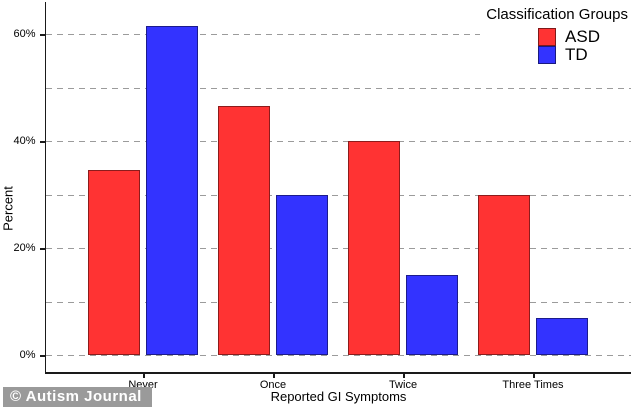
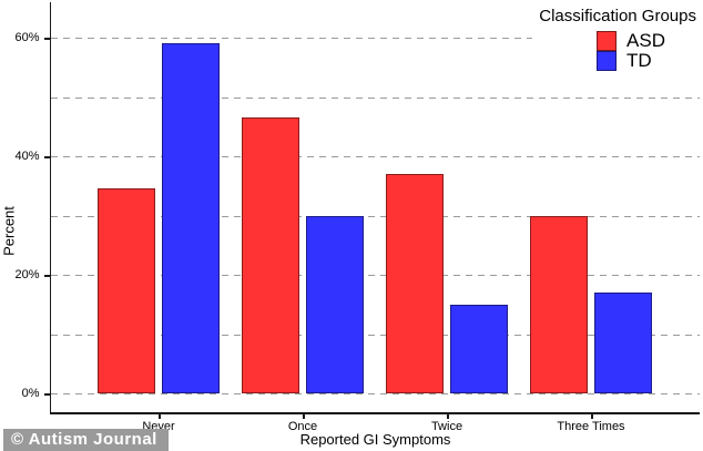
TD/Never: 62% -> 59%
ASD/Twice: 40% -> 37%
TD/Three Times: 7% -> 17%
